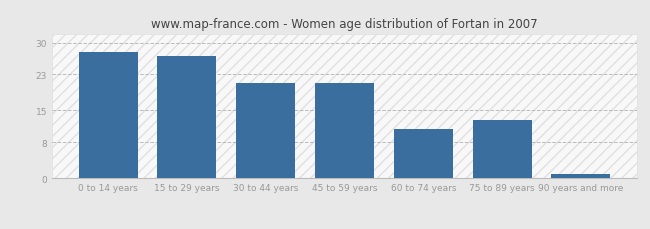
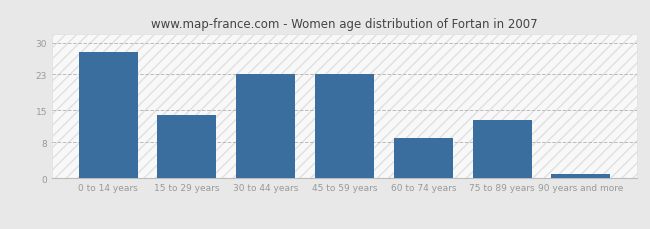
15 to 29 years: 27 -> 14
30 to 44 years: 21 -> 23
45 to 59 years: 21 -> 23
60 to 74 years: 11 -> 9
